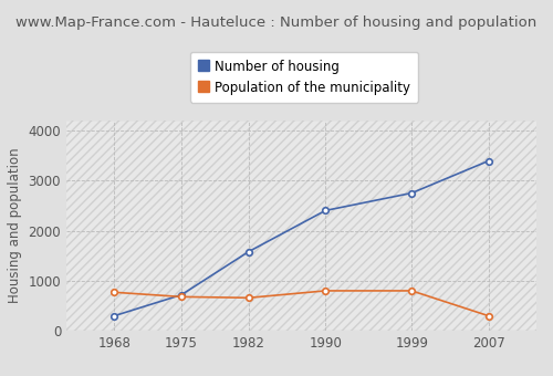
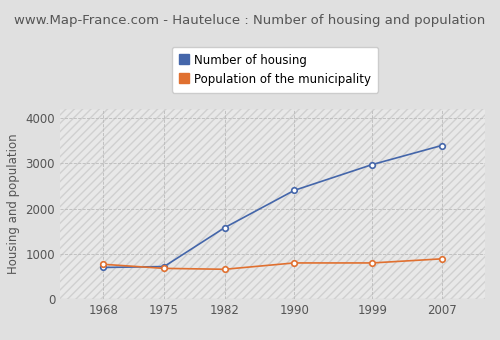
Number of housing/1968: 300 -> 700
Number of housing/1999: 2750 -> 2970
Population of the municipality/2007: 300 -> 890
